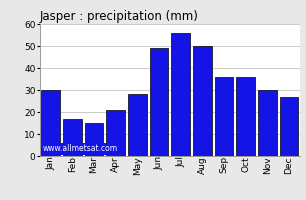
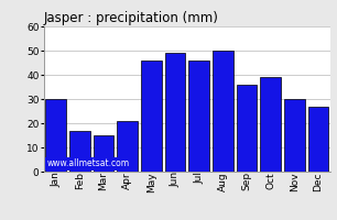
May: 28 -> 46
Jul: 56 -> 46
Oct: 36 -> 39
